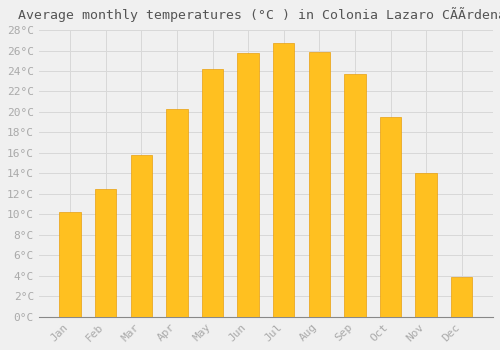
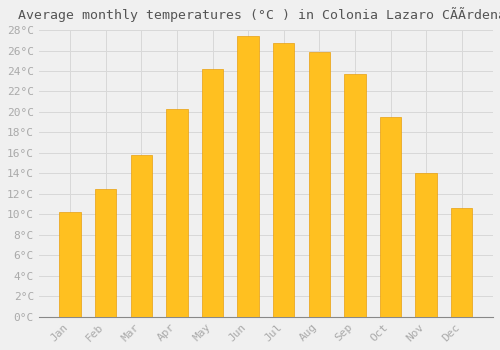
Jun: 25.8°C -> 27.4°C
Dec: 3.9°C -> 10.6°C
